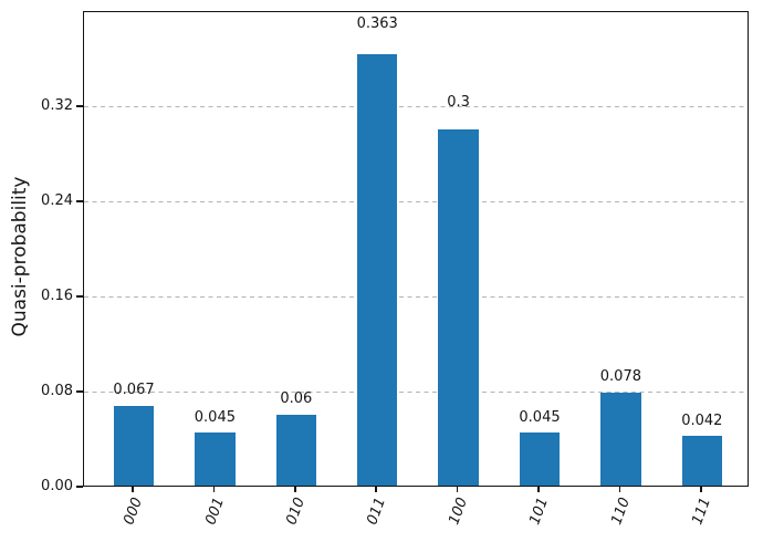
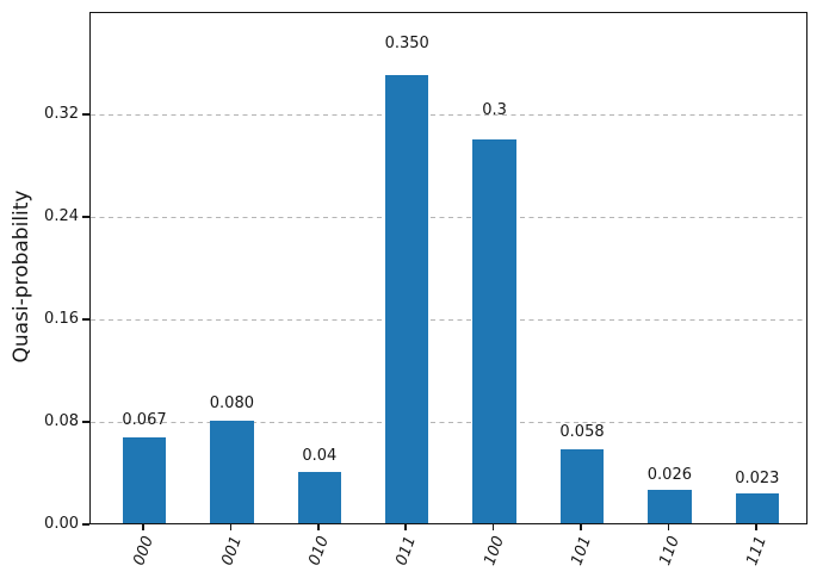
001: 0.045 -> 0.080
010: 0.06 -> 0.04
011: 0.363 -> 0.350
101: 0.045 -> 0.058
110: 0.078 -> 0.026
111: 0.042 -> 0.023
